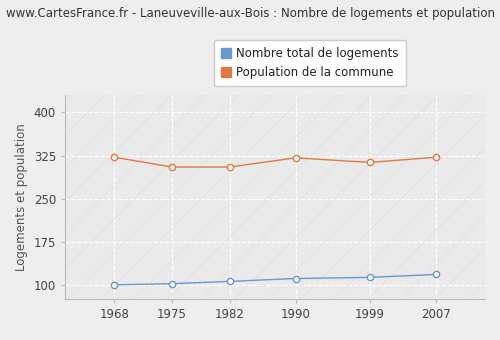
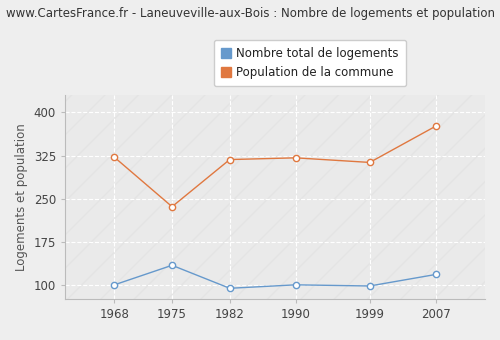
Nombre total de logements/1975: 102 -> 134
Population de la commune/1975: 305 -> 236
Nombre total de logements/1982: 106 -> 94
Population de la commune/1982: 305 -> 318
Nombre total de logements/1990: 111 -> 100
Nombre total de logements/1999: 113 -> 98
Population de la commune/2007: 322 -> 376
